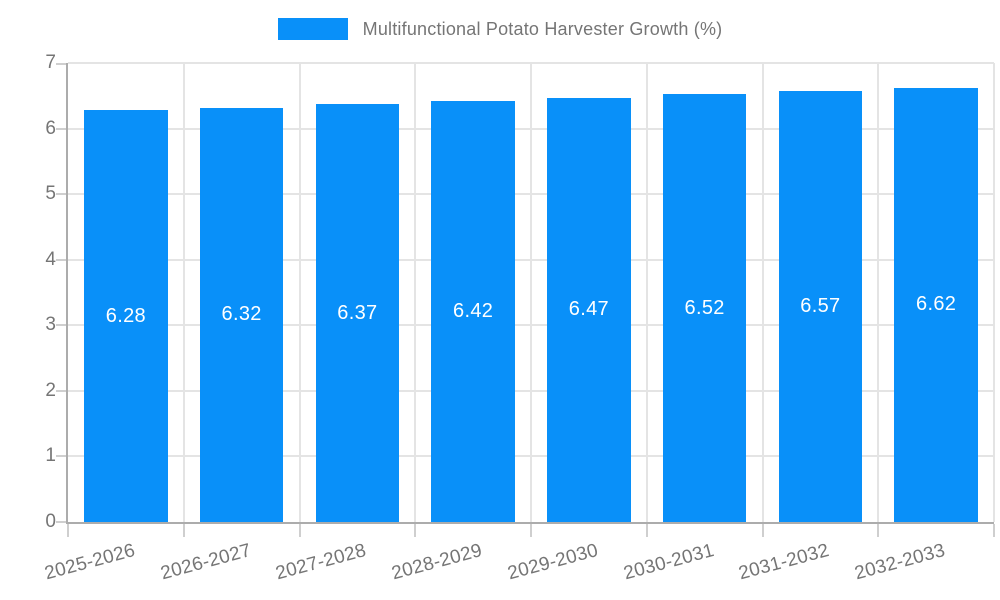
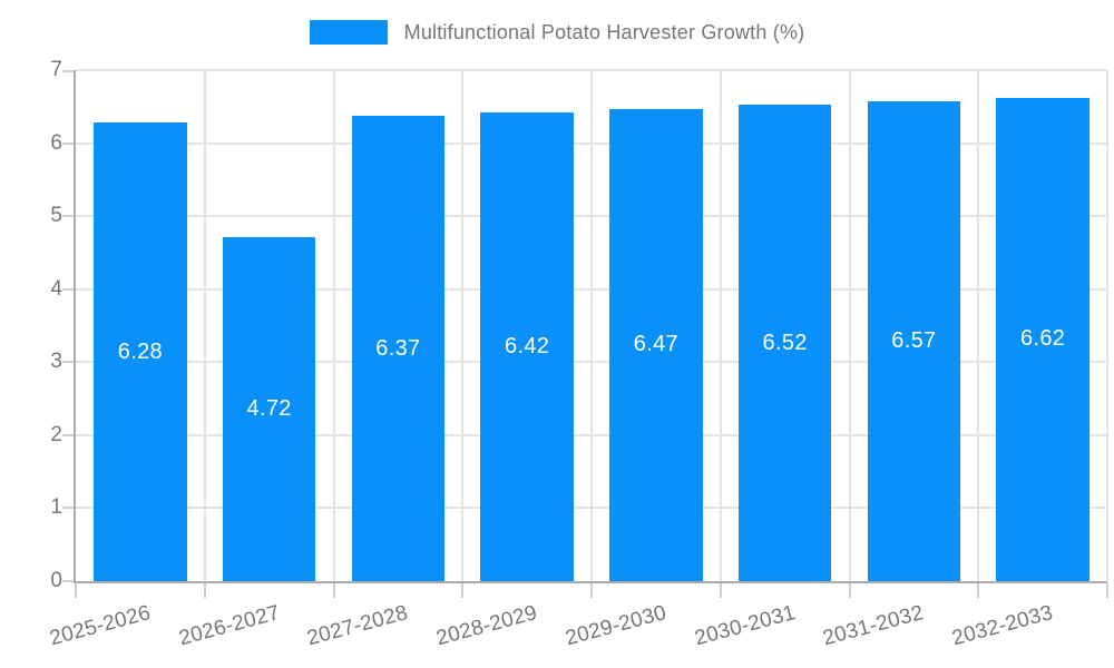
2026-2027: 6.32 -> 4.72
